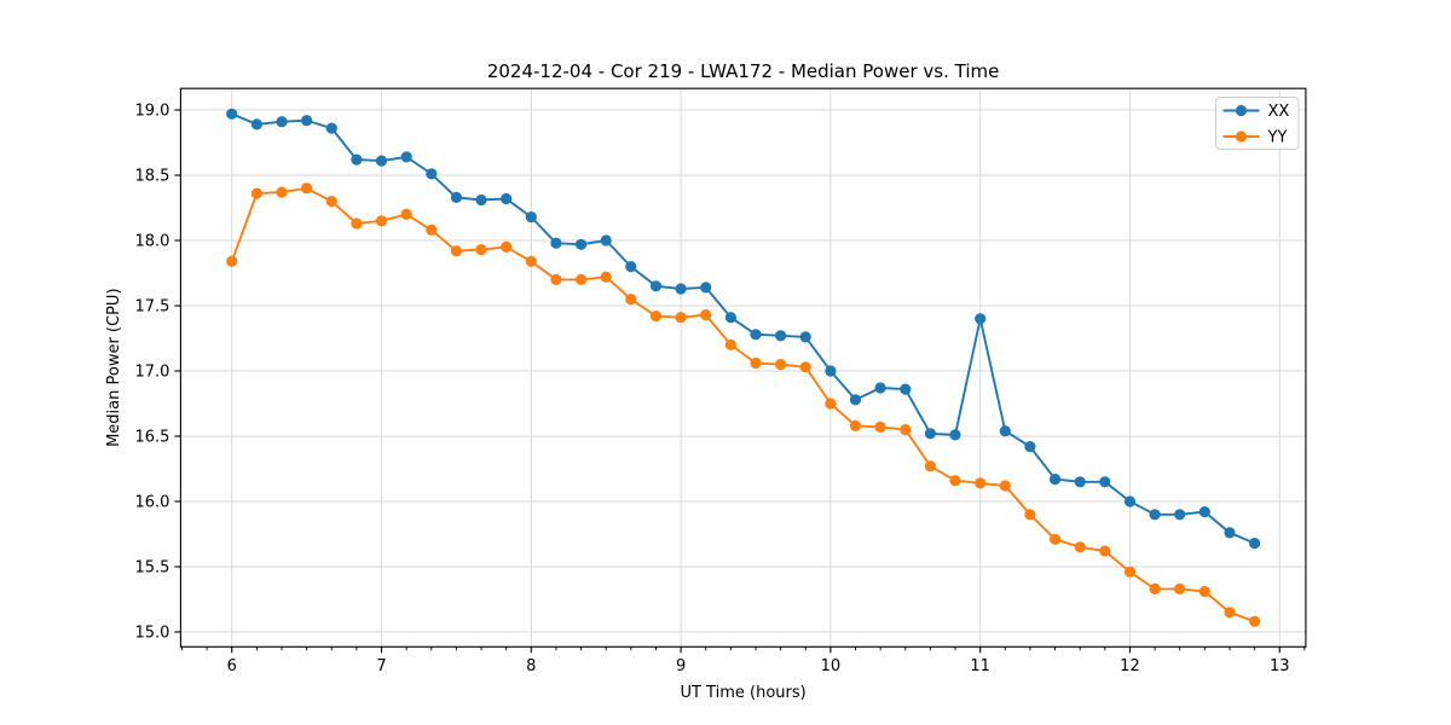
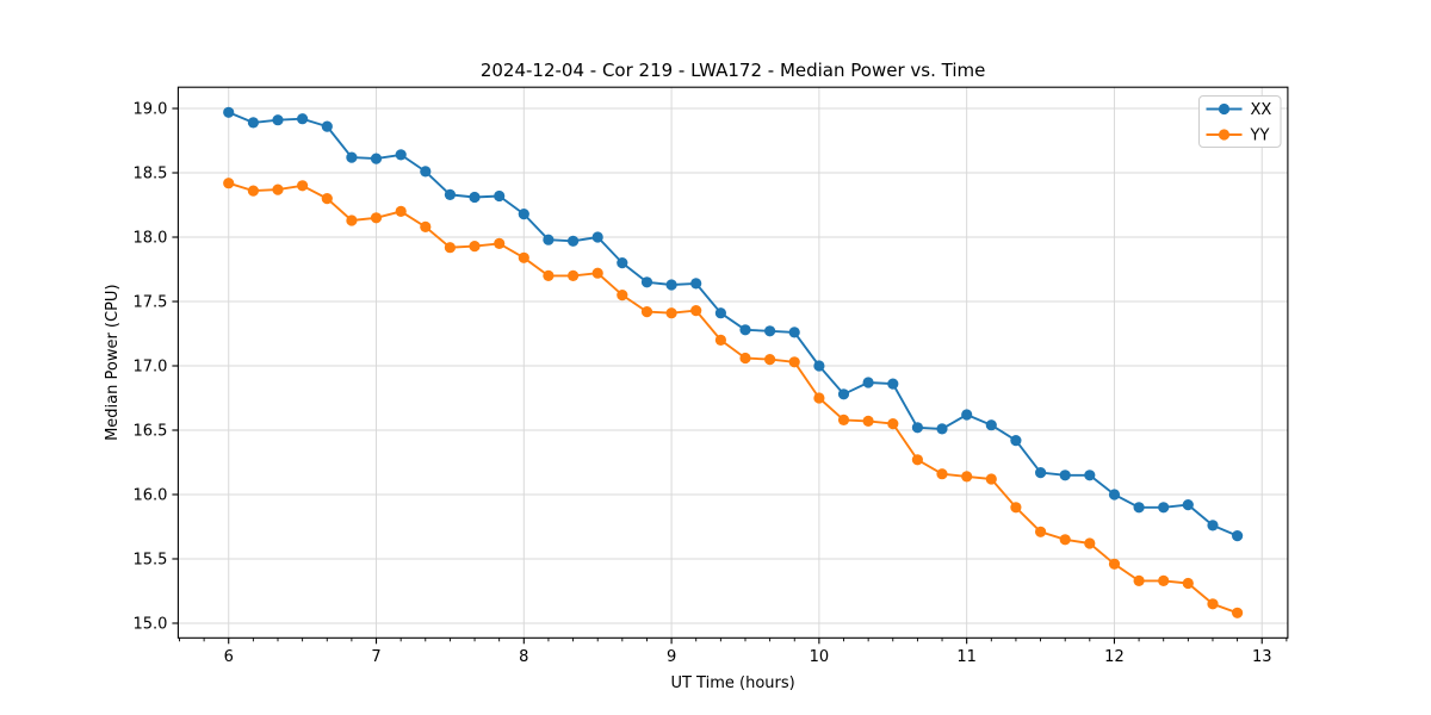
YY/6: 17.84 -> 18.42
XX/11: 17.40 -> 16.62
